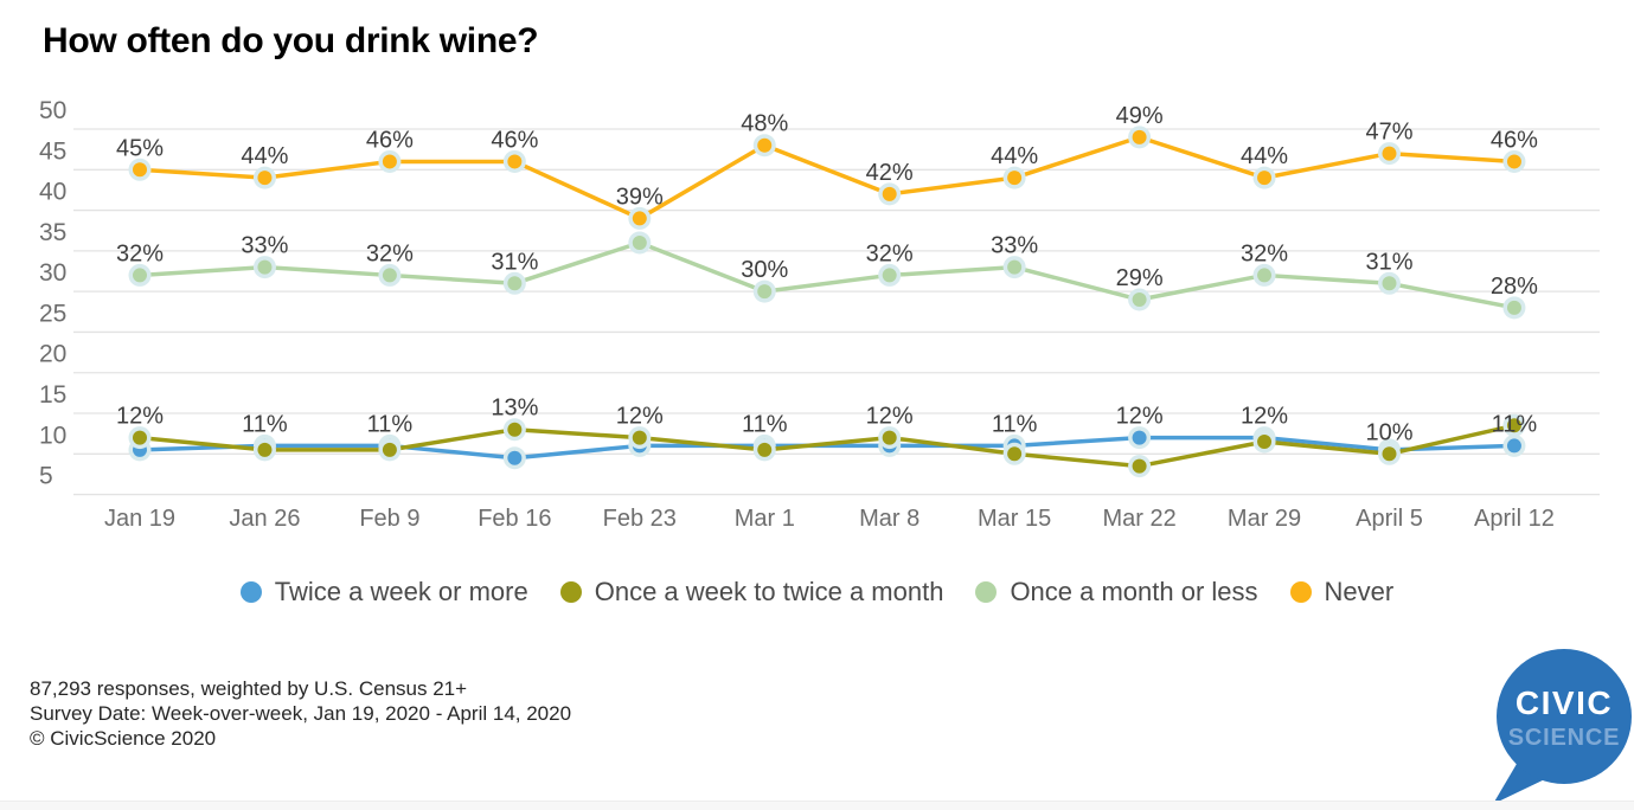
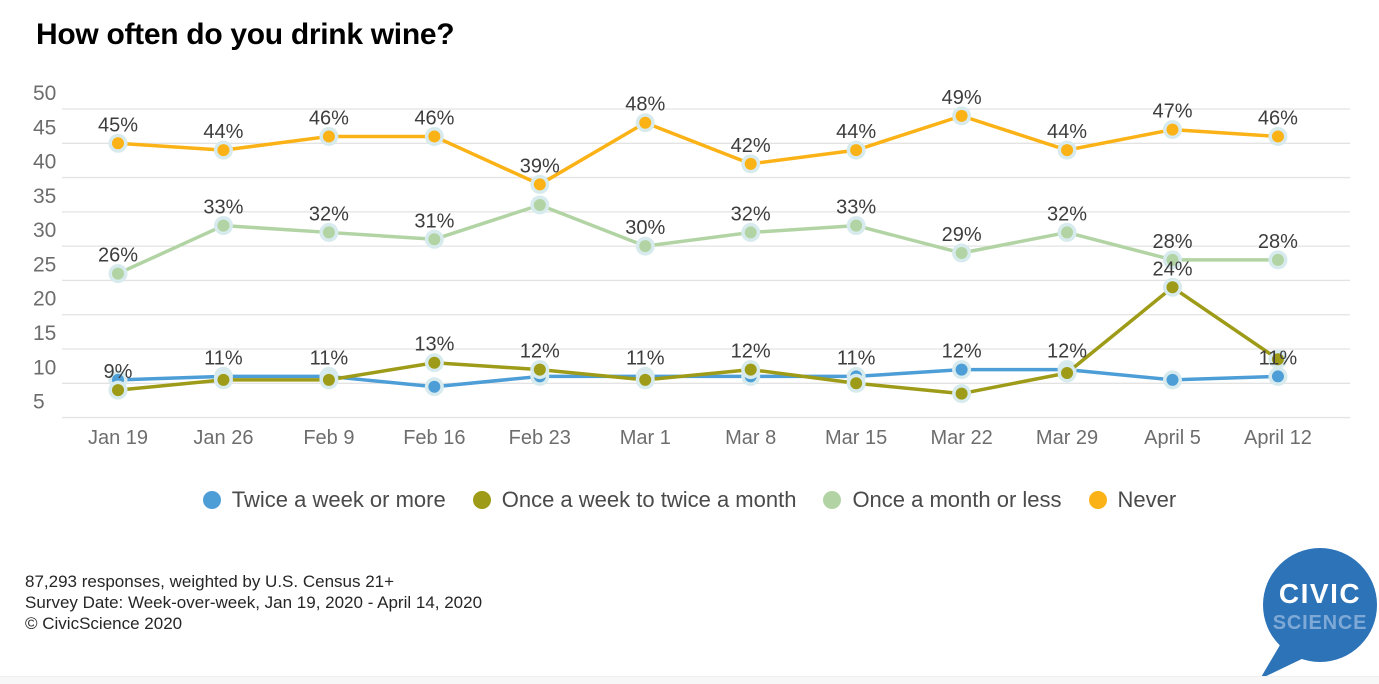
Once a week to twice a month/Jan 19: 12% -> 9%
Once a month or less/Jan 19: 32% -> 26%
Once a week to twice a month/April 5: 10% -> 24%
Once a month or less/April 5: 31% -> 28%
